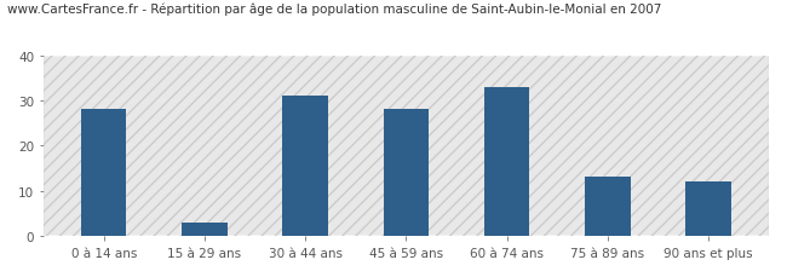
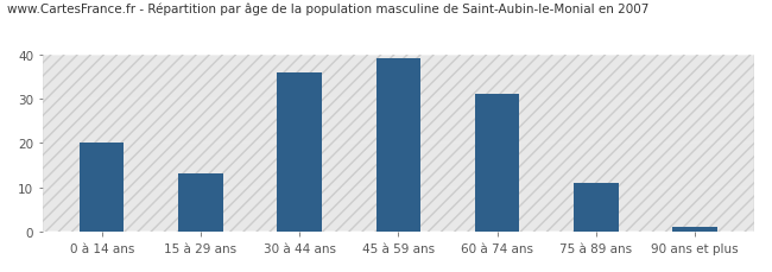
0 à 14 ans: 28 -> 20
15 à 29 ans: 3 -> 13
30 à 44 ans: 31 -> 36
45 à 59 ans: 28 -> 39
60 à 74 ans: 33 -> 31
75 à 89 ans: 13 -> 11
90 ans et plus: 12 -> 1
